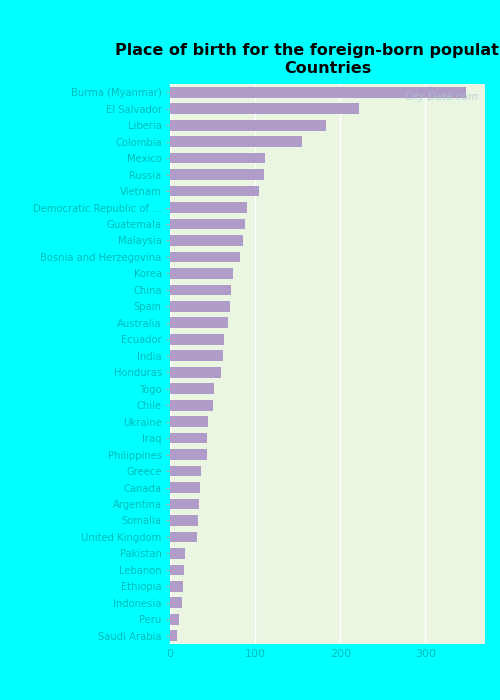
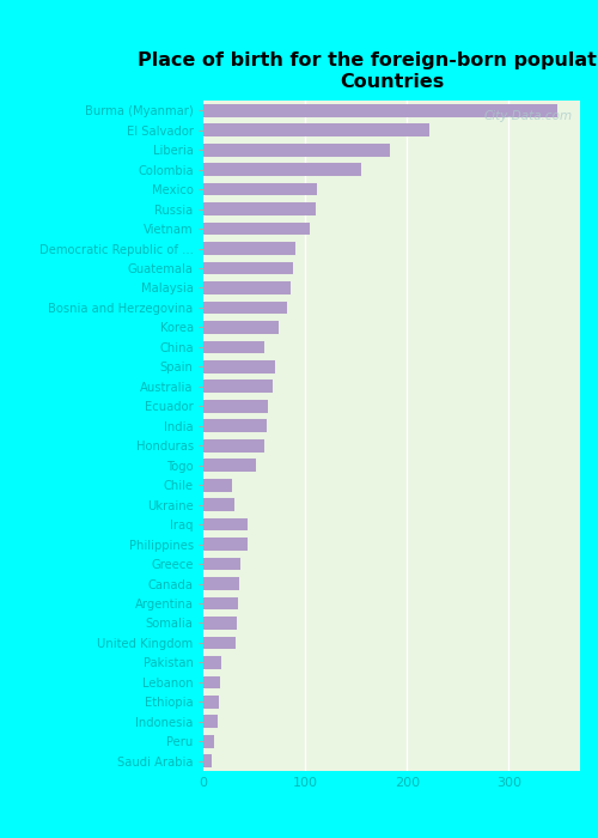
China: 72 -> 60
Chile: 50 -> 28
Ukraine: 45 -> 30
